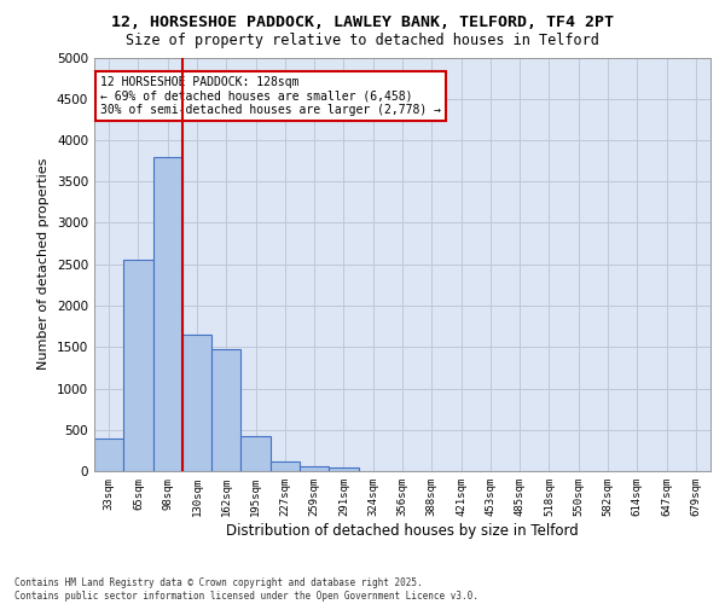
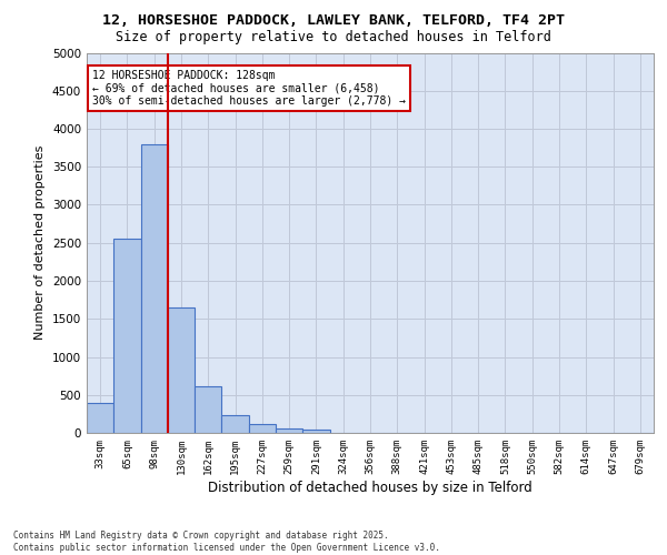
162sqm: 1480 -> 620
195sqm: 420 -> 230
